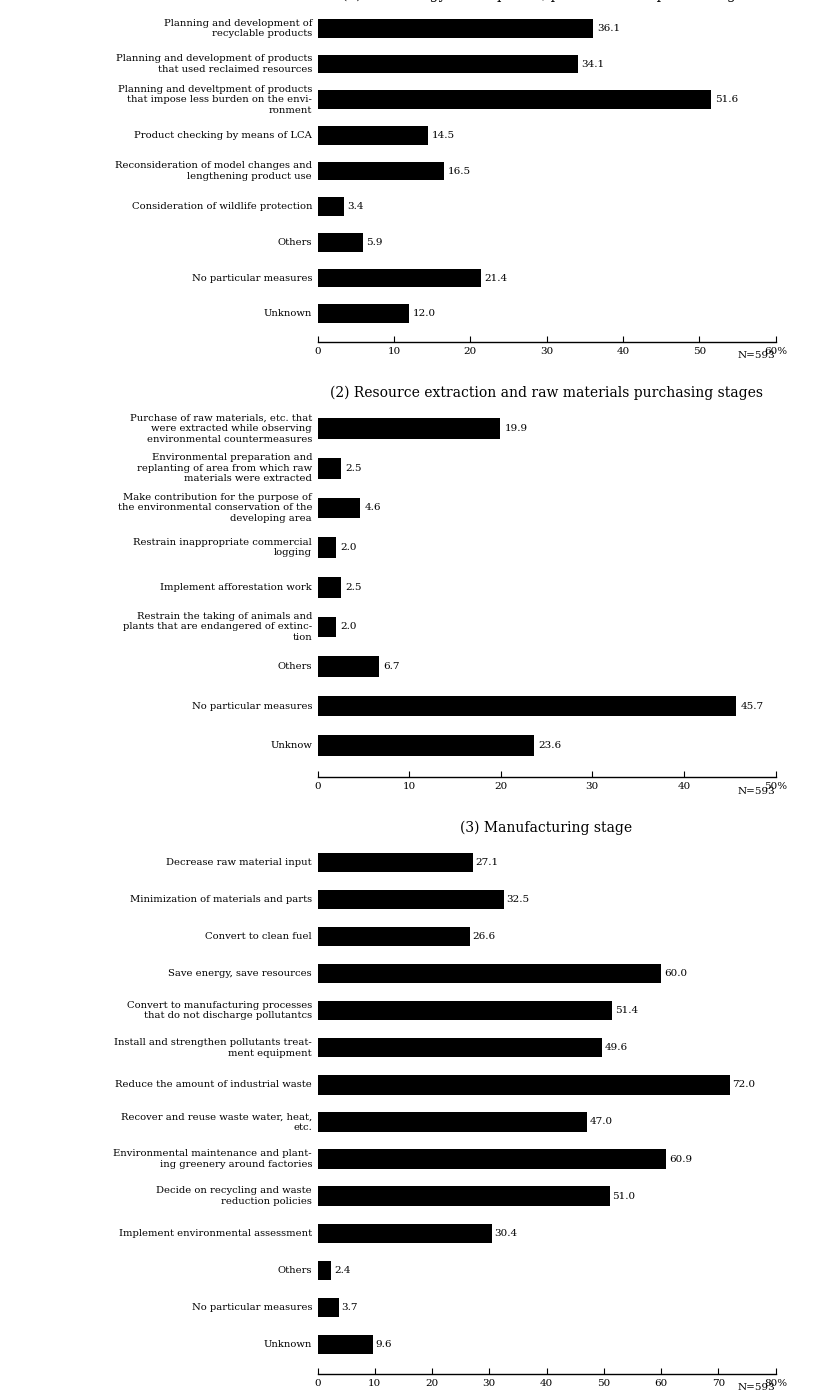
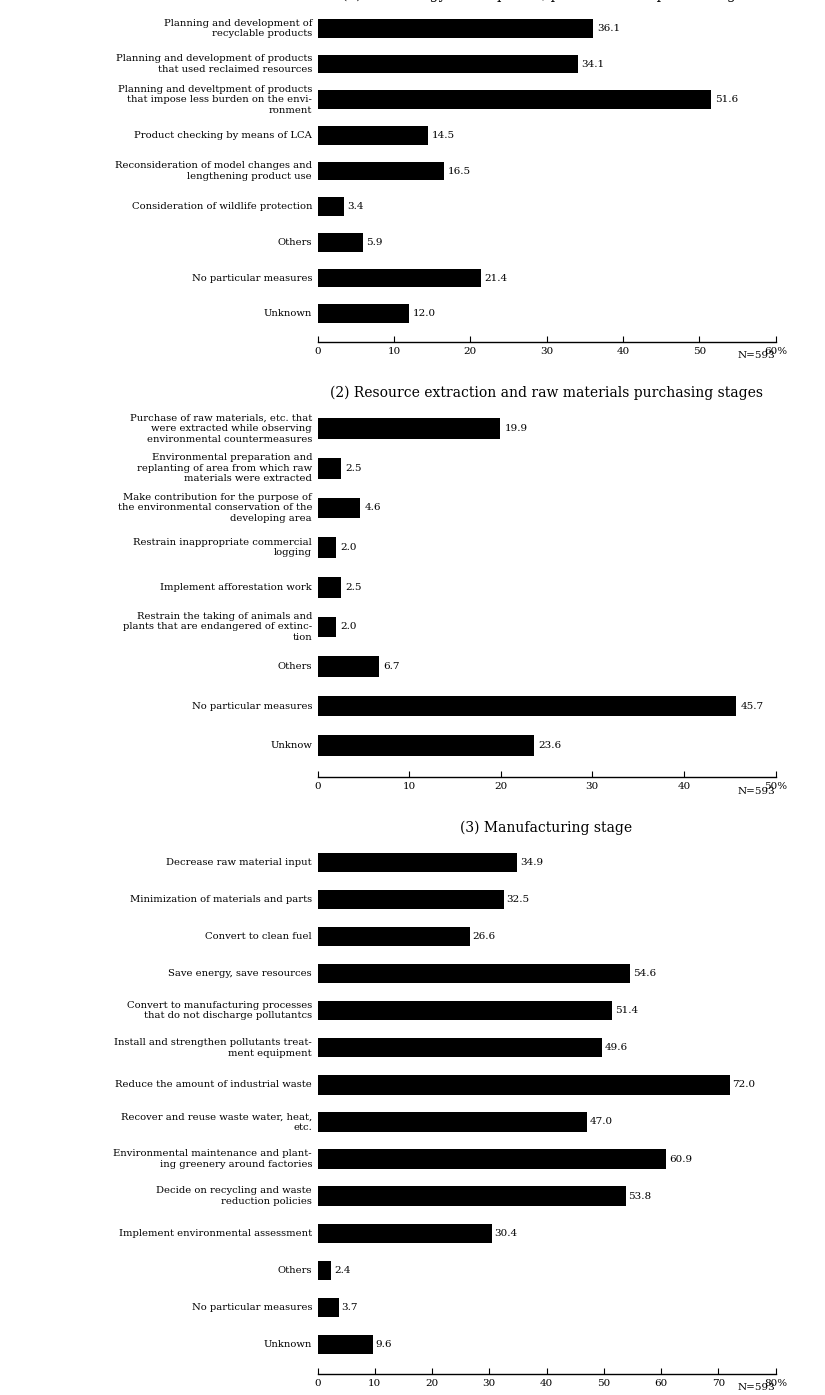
(3) Manufacturing stage/Decrease raw material input: 27.1 -> 34.9
(3) Manufacturing stage/Save energy, save resources: 60.0 -> 54.6
(3) Manufacturing stage/Decide on recycling and waste reduction policies: 51.0 -> 53.8
